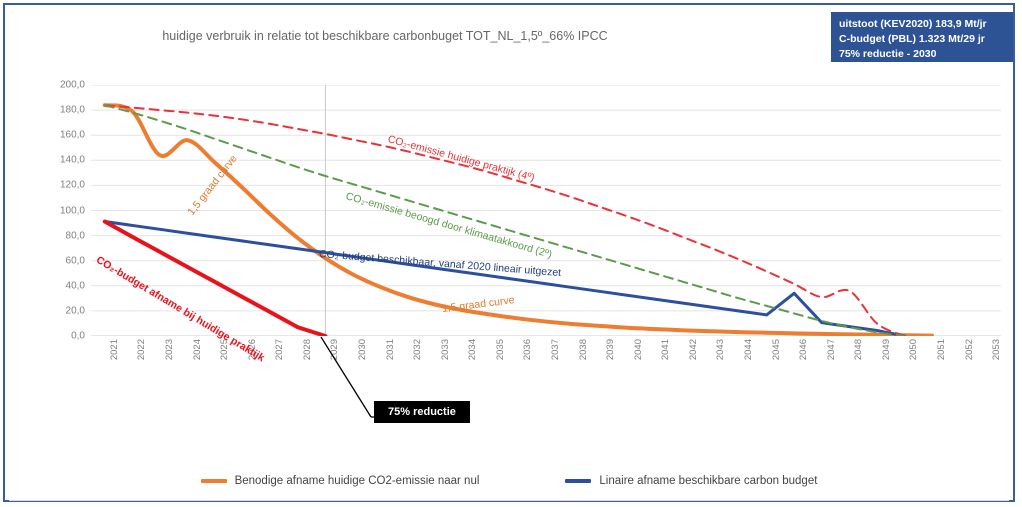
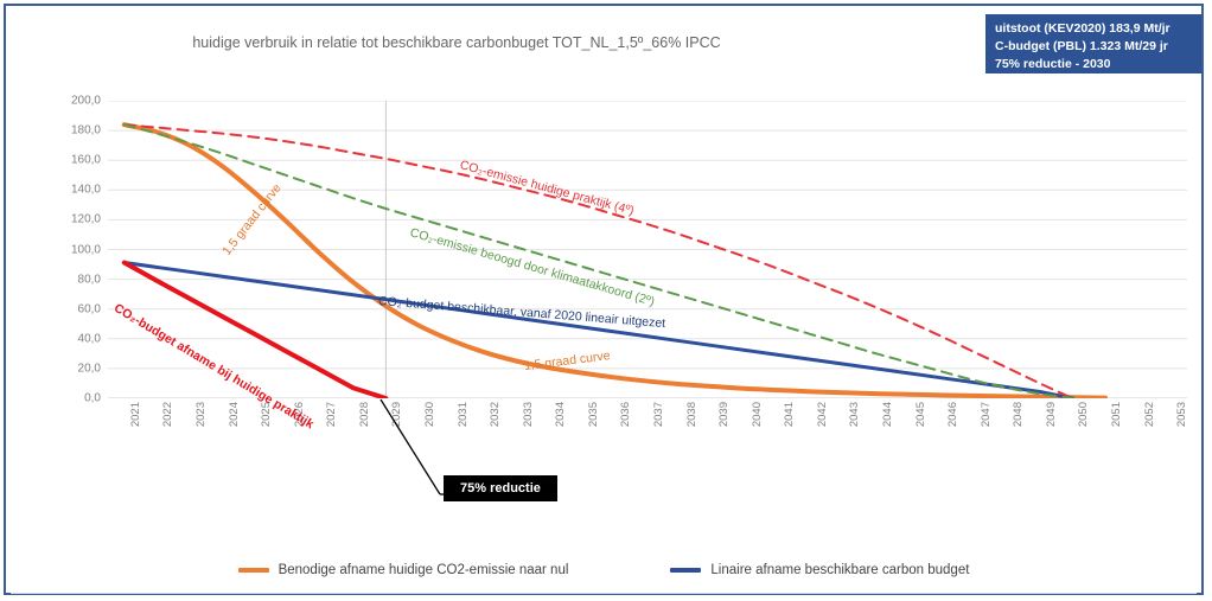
Benodige afname huidige CO2-emissie naar nul/2023: 144 -> 170
Linaire afname beschikbare carbon budget/2046: 34 -> 14
CO₂-emissie huidige praktijk (4º)/2048: 36 -> 20
